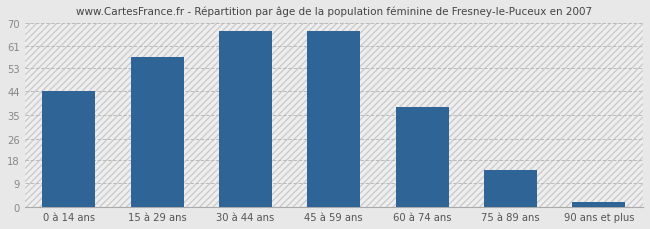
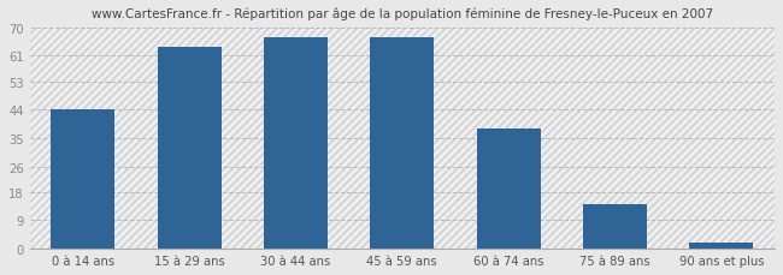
15 à 29 ans: 57 -> 64
